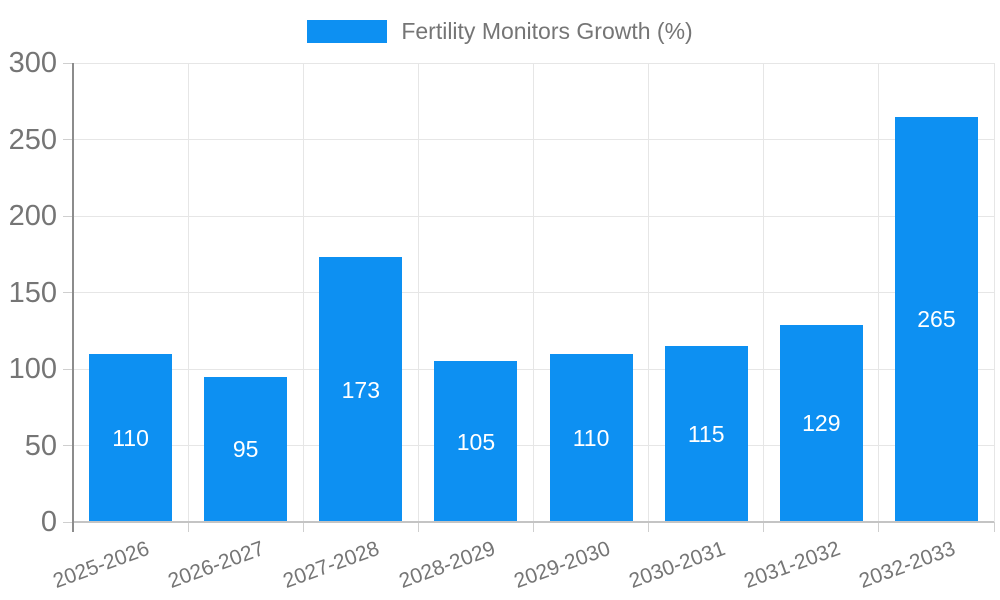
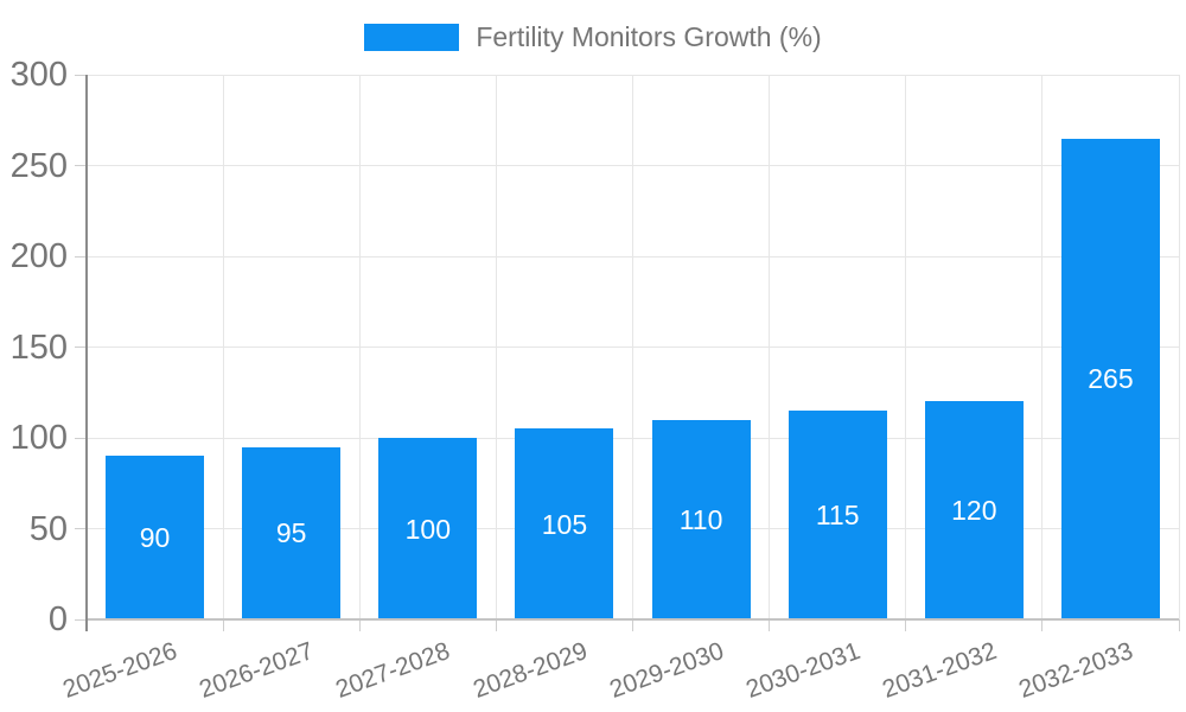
2025-2026: 110 -> 90
2027-2028: 173 -> 100
2031-2032: 129 -> 120
